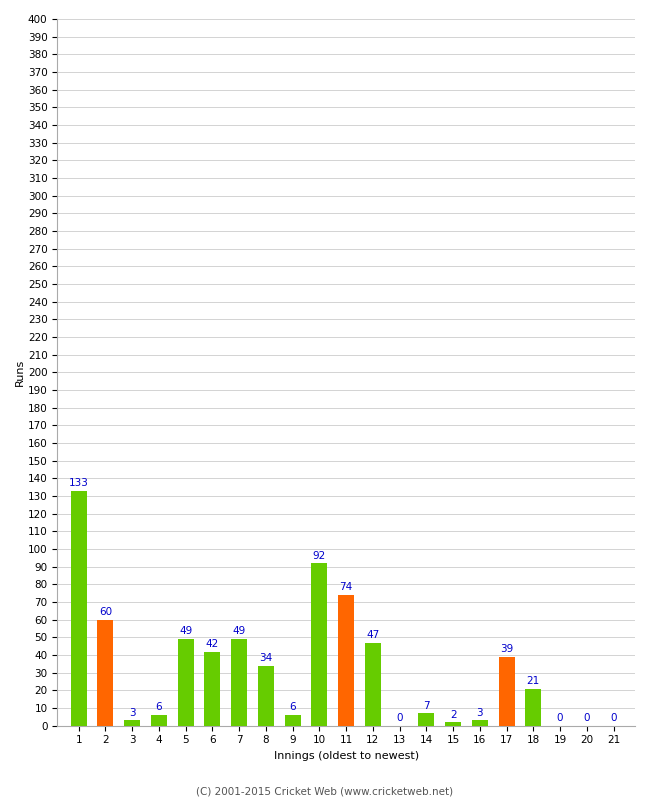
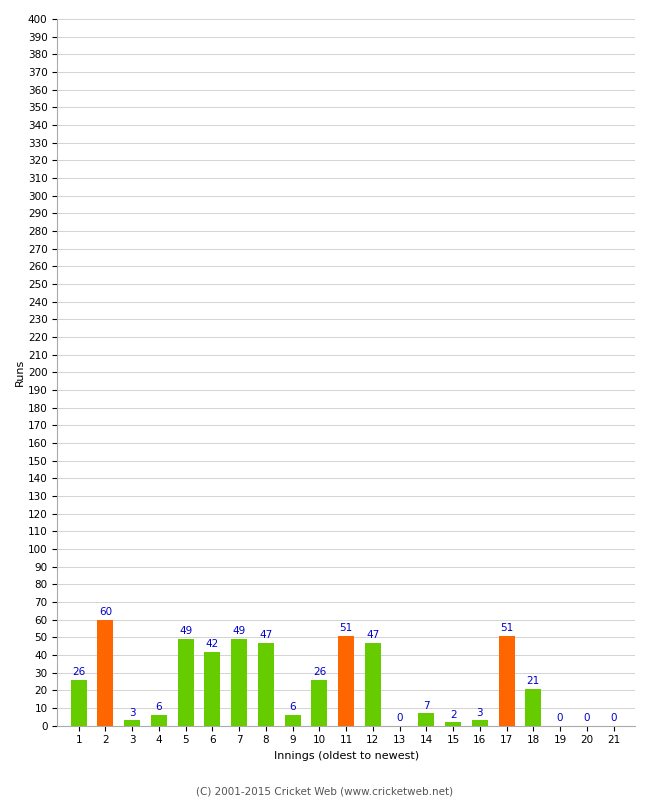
1: 133 -> 26
8: 34 -> 47
10: 92 -> 26
11: 74 -> 51
17: 39 -> 51
